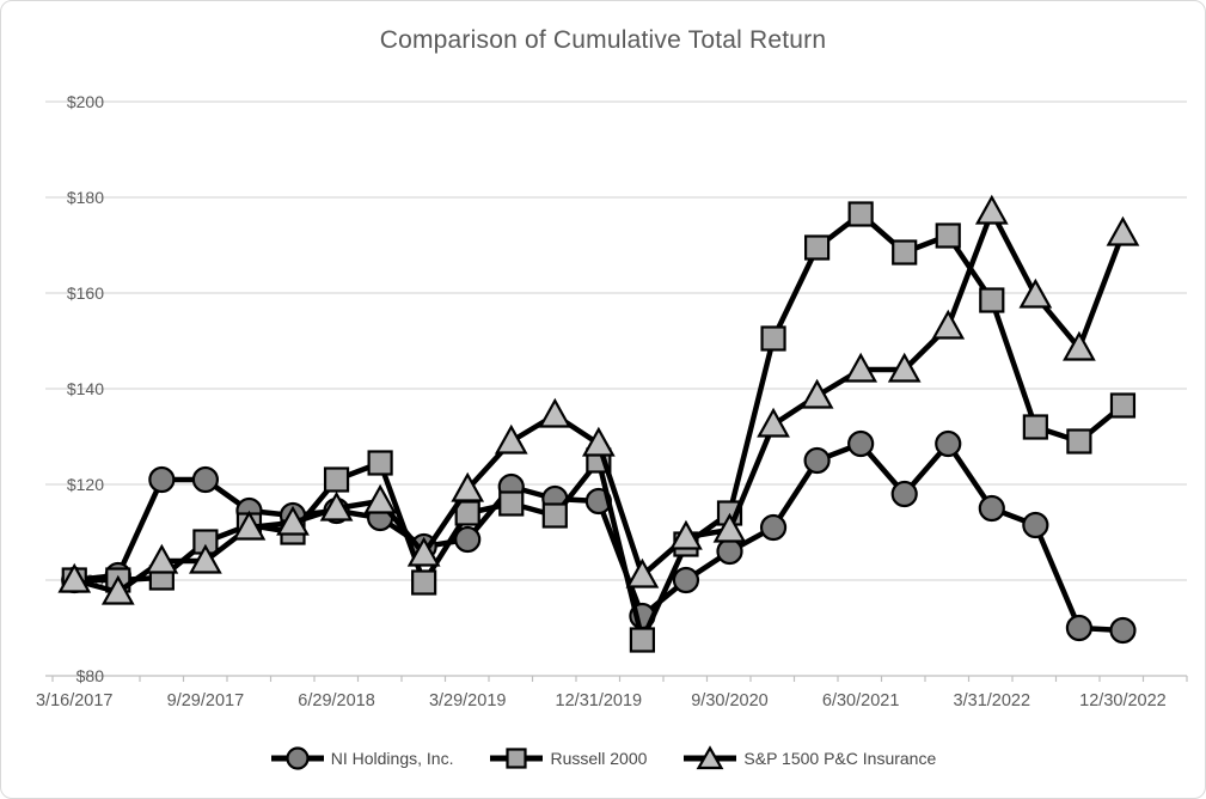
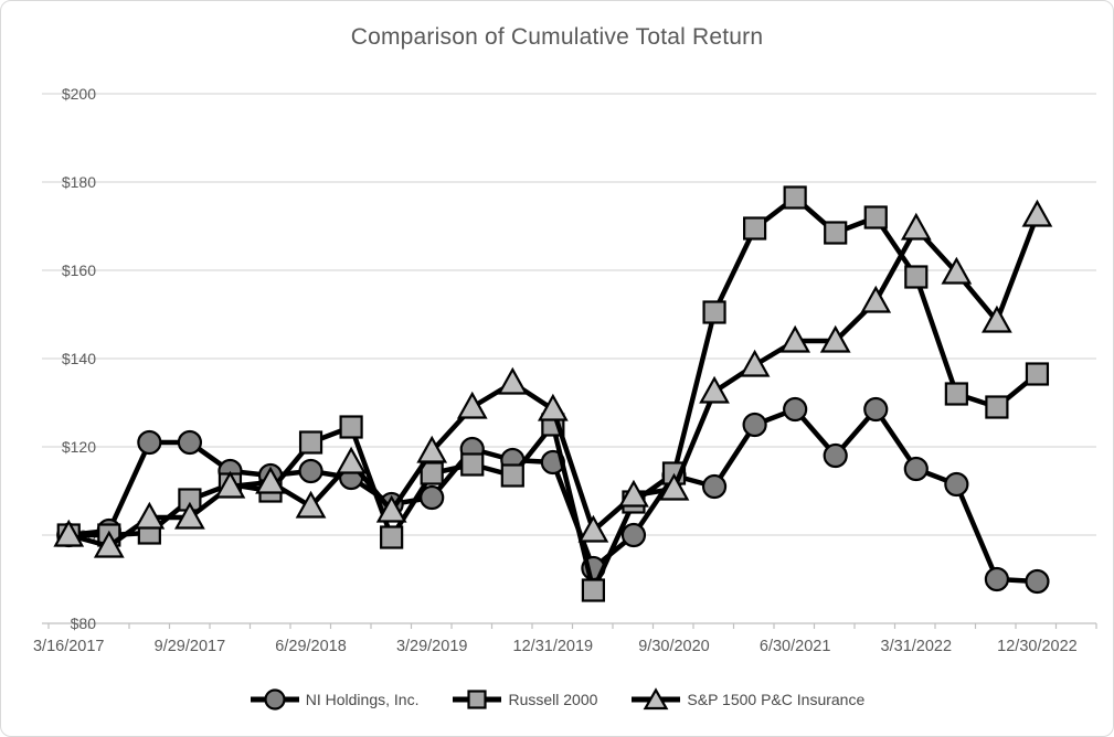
S&P 1500 P&C Insurance/6/29/2018: $115 -> $106
NI Holdings, Inc./9/30/2020: $106 -> $114
S&P 1500 P&C Insurance/3/31/2022: $177 -> $170
